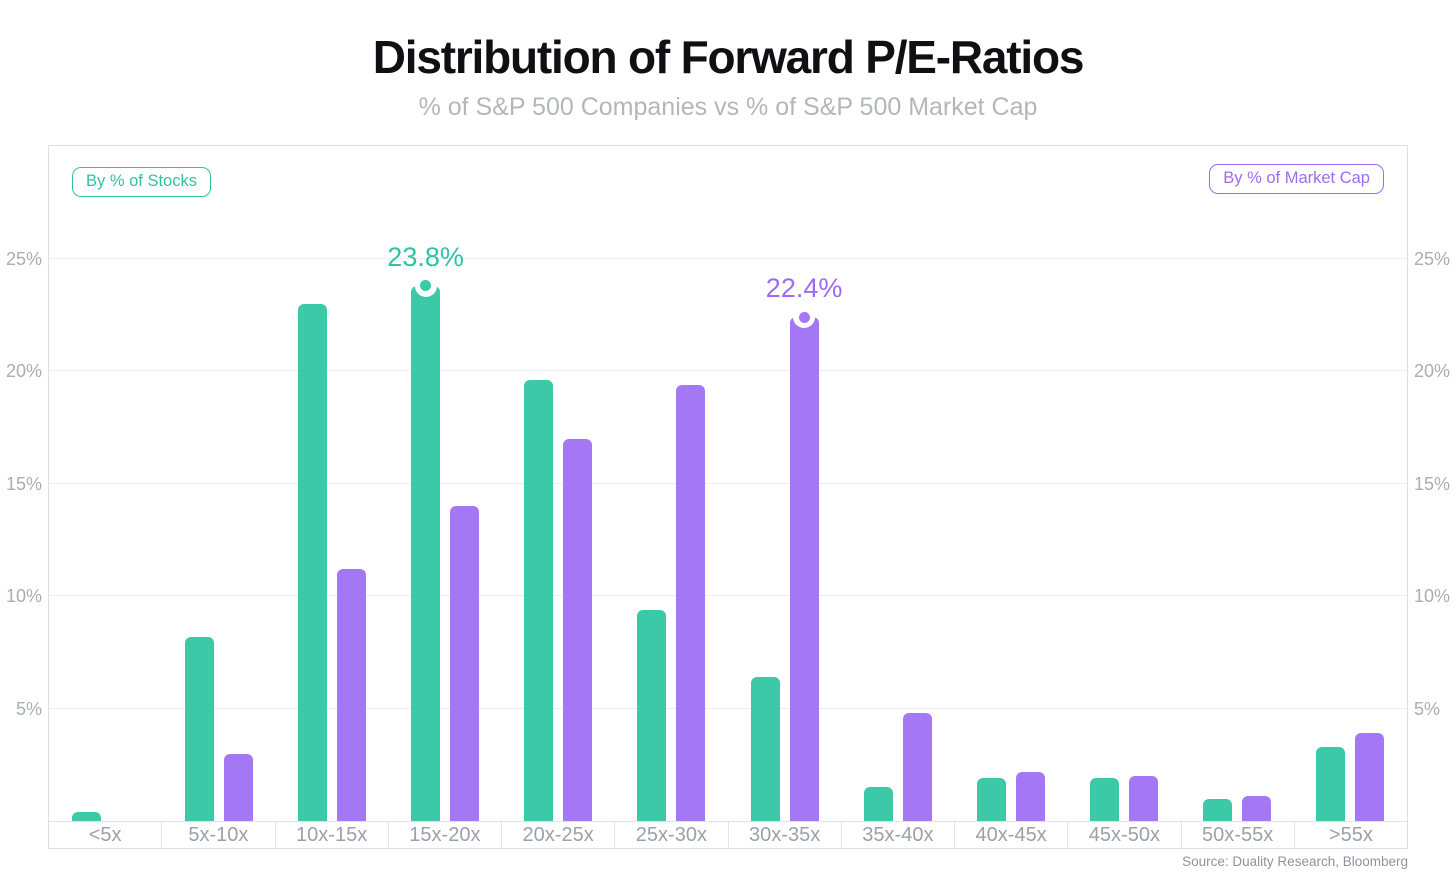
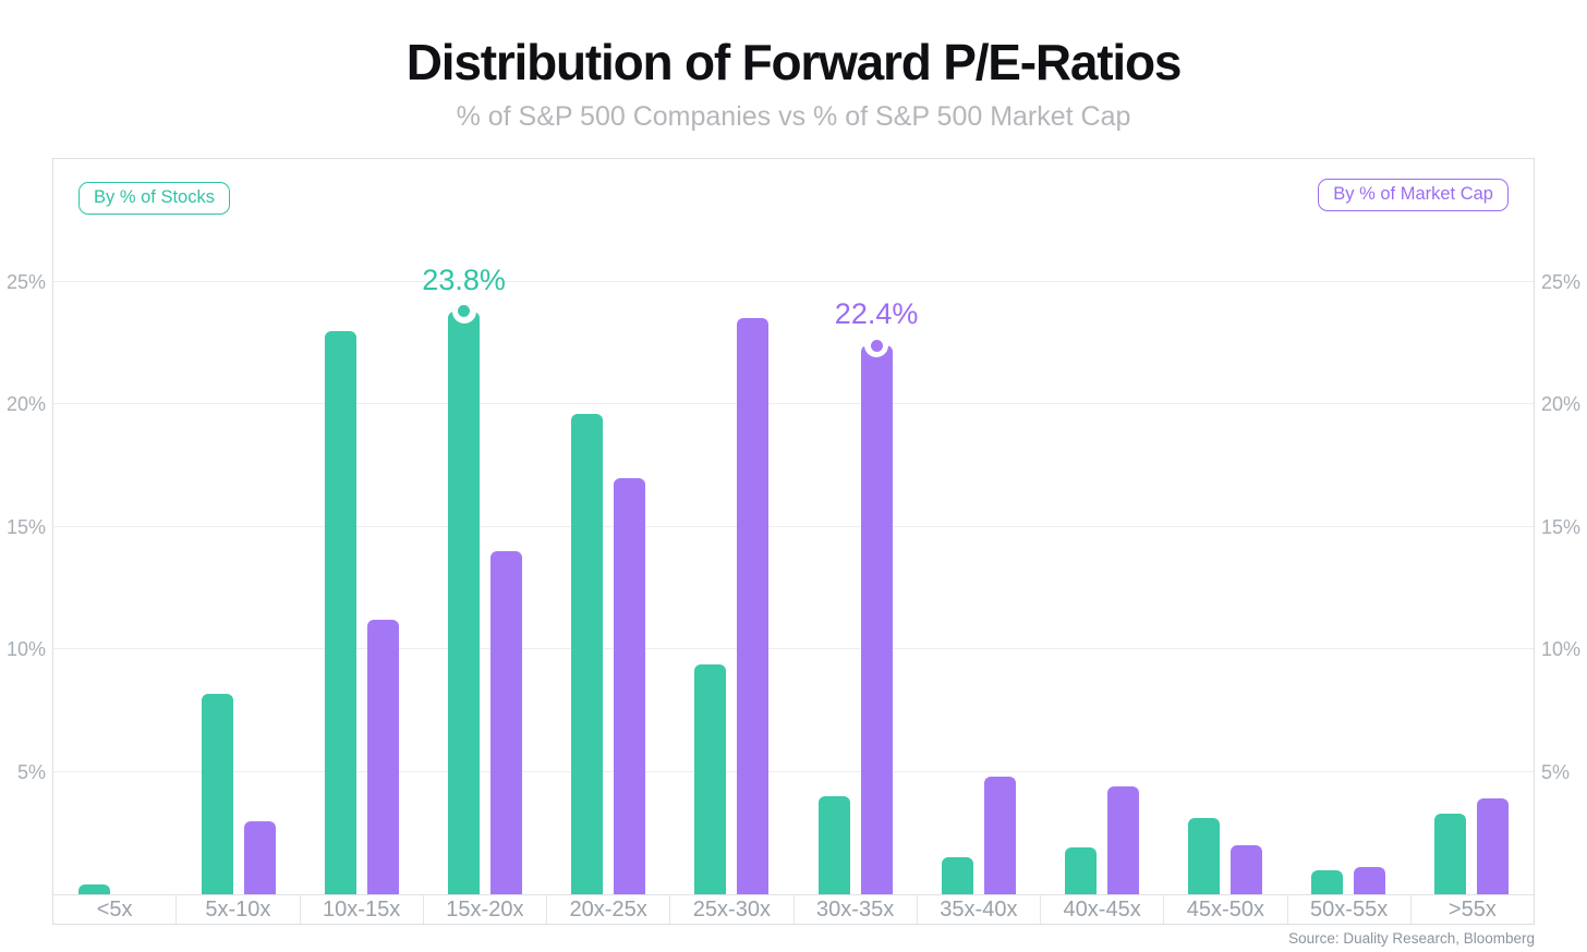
By % of Market Cap/25x-30x: 19.4% -> 23.5%
By % of Stocks/30x-35x: 6.4% -> 4.0%
By % of Market Cap/40x-45x: 2.2% -> 4.4%
By % of Stocks/45x-50x: 1.9% -> 3.1%
